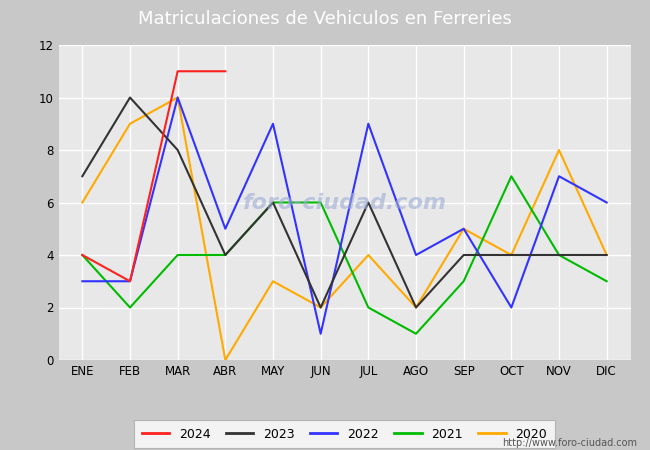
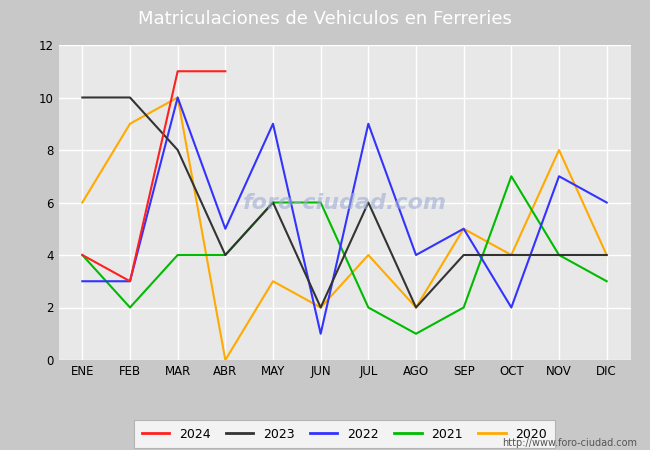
2023/ENE: 7 -> 10
2021/SEP: 3 -> 2
